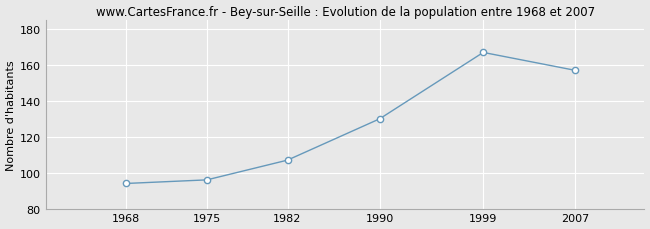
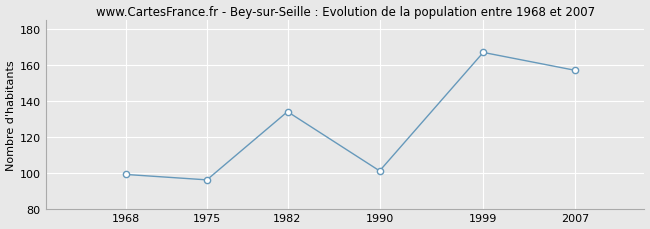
1968: 94 -> 99
1982: 107 -> 134
1990: 130 -> 101
